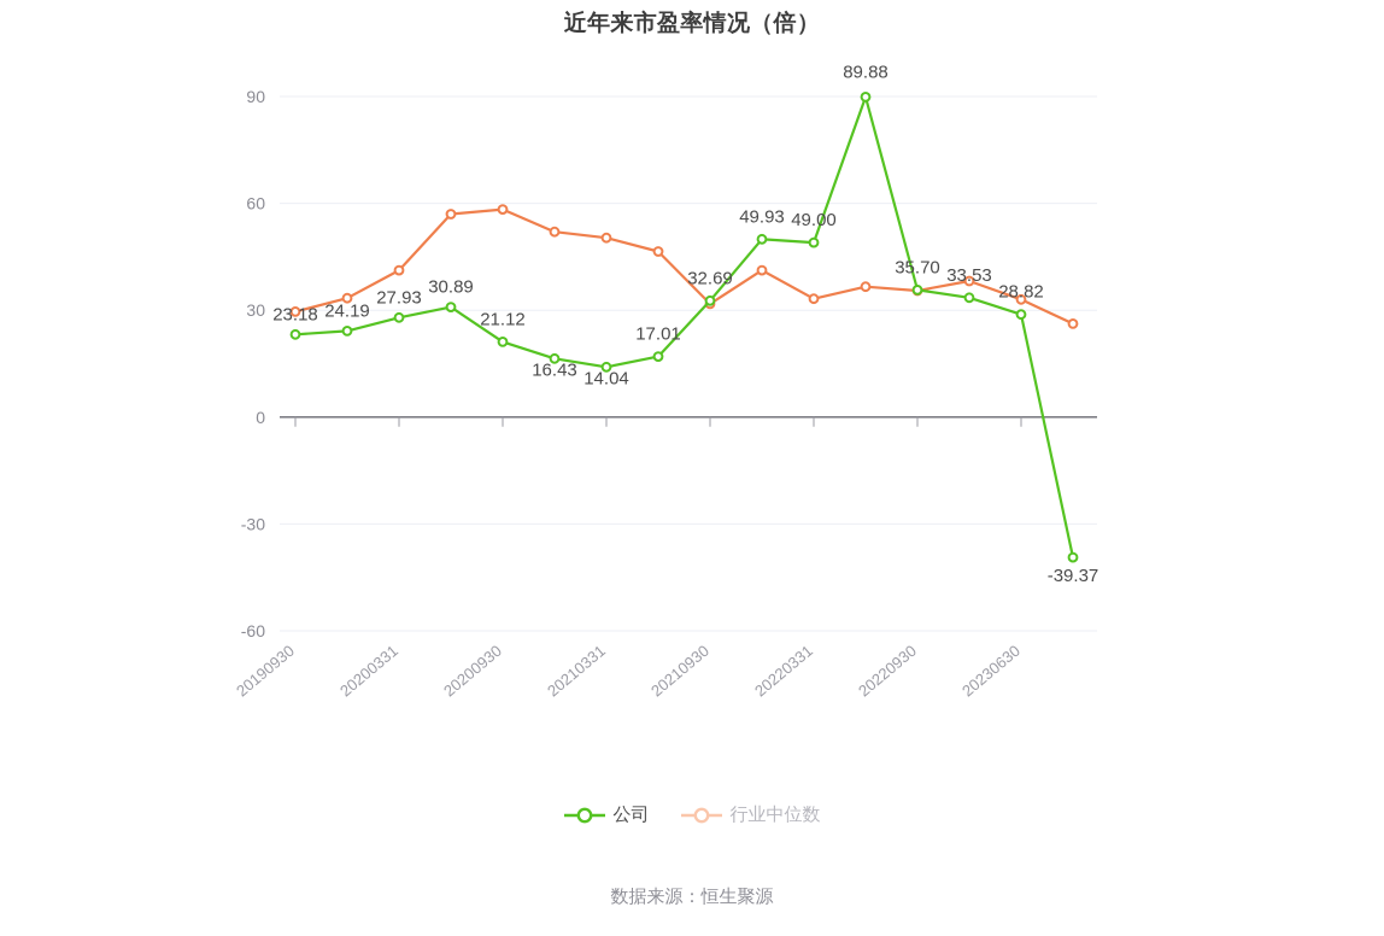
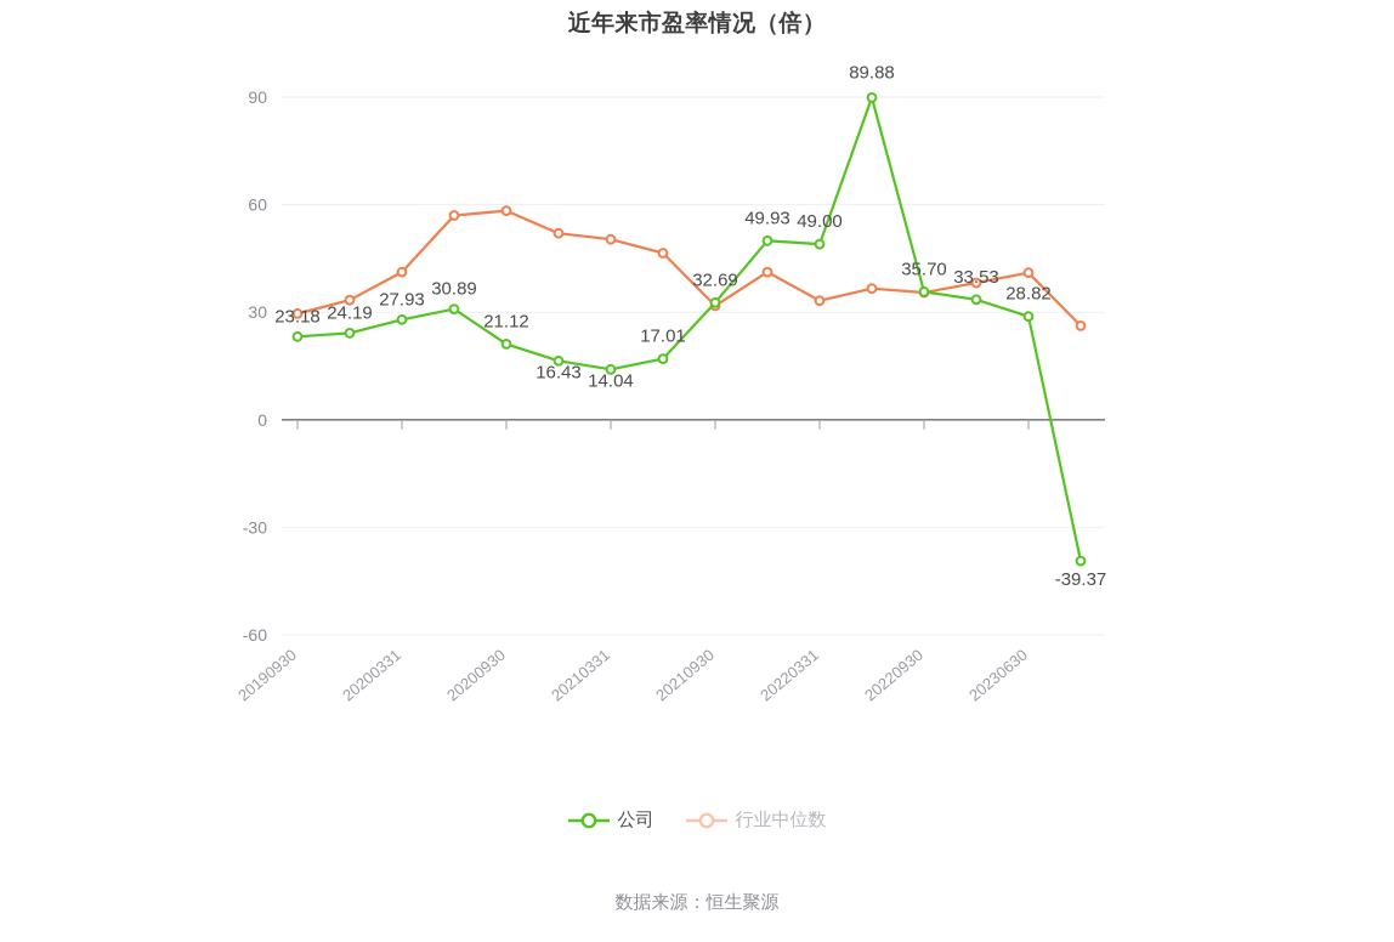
行业中位数/20230630: 33 -> 41
